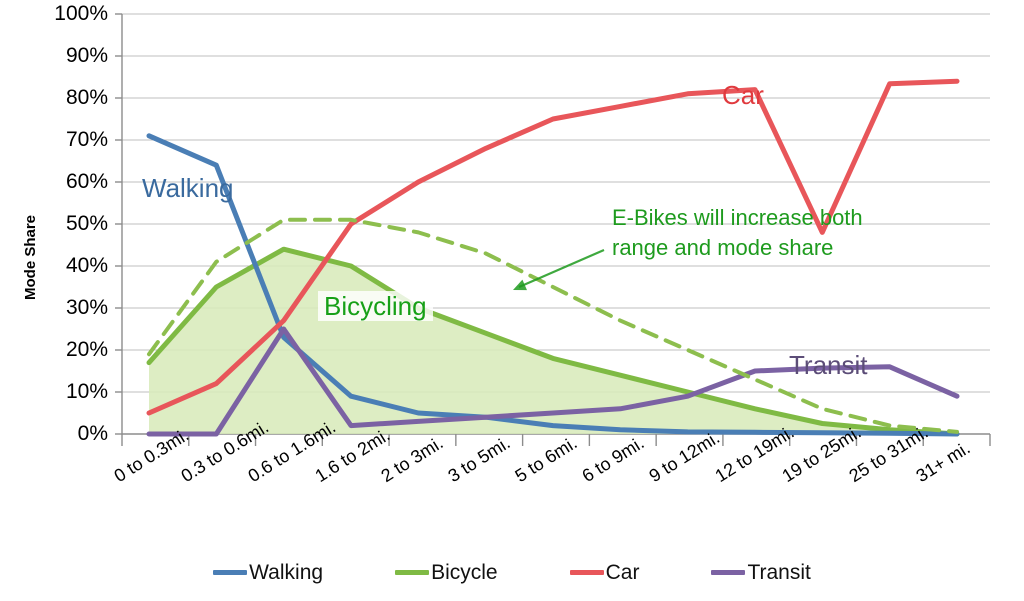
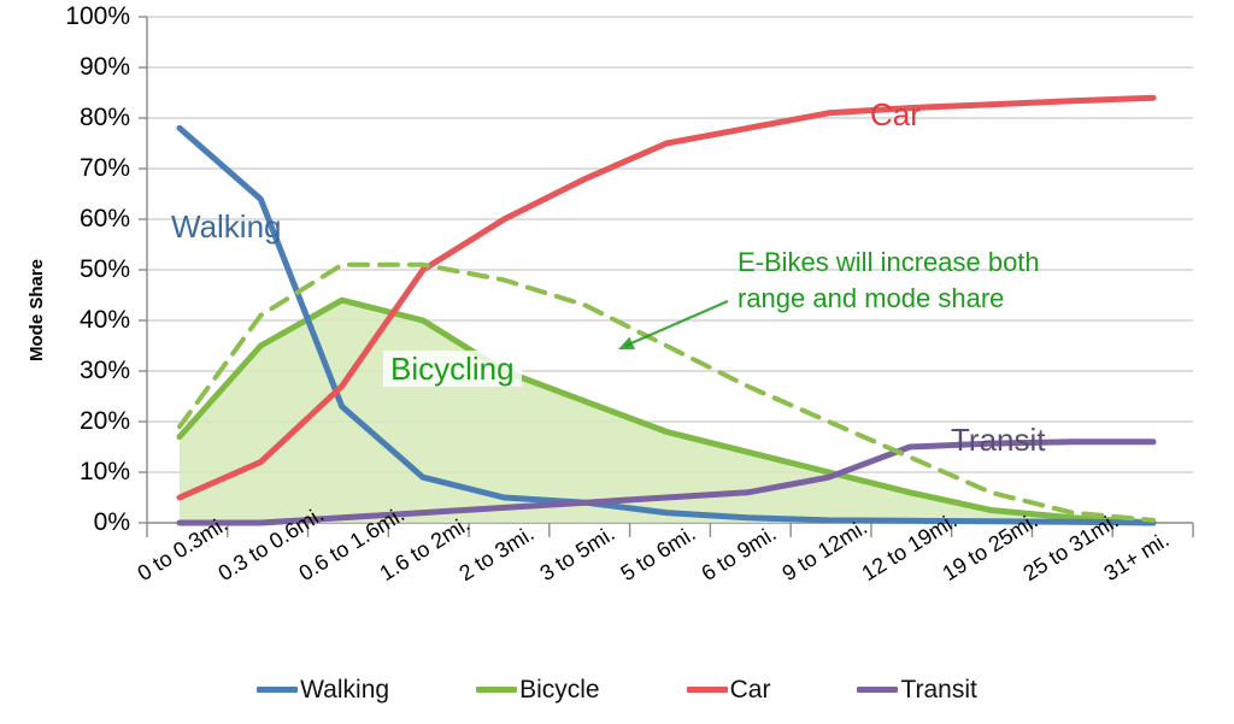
Walking/0 to 0.3mi.: 71% -> 78%
Transit/0.6 to 1.6mi.: 25% -> 1%
Car/19 to 25mi.: 48% -> 83%
Transit/31+ mi.: 9% -> 16%
